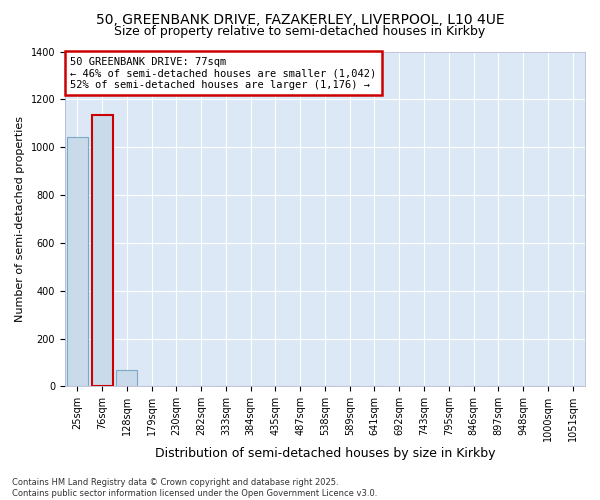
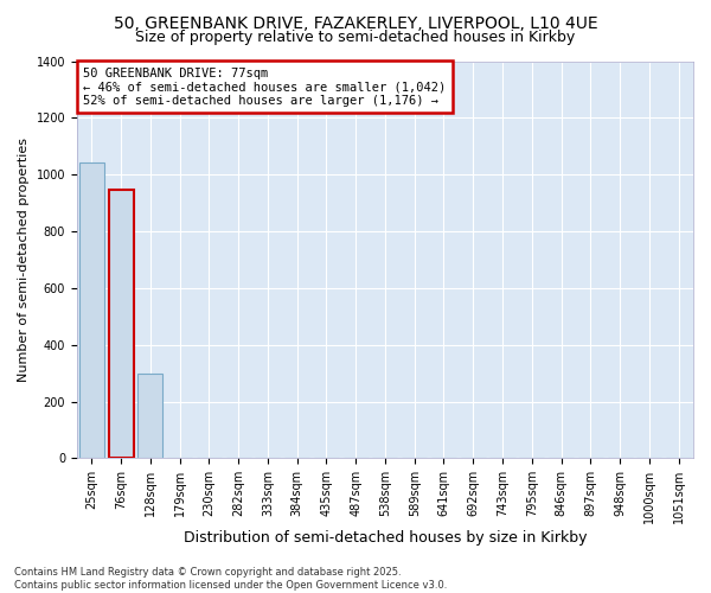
76sqm: 1134 -> 945
128sqm: 70 -> 300
